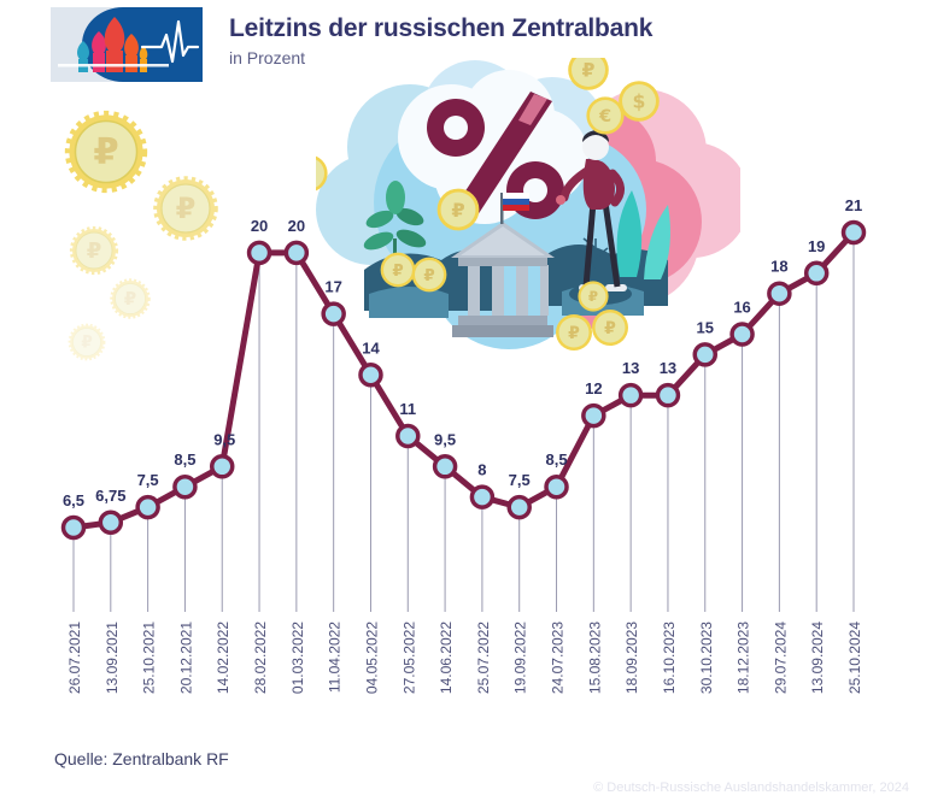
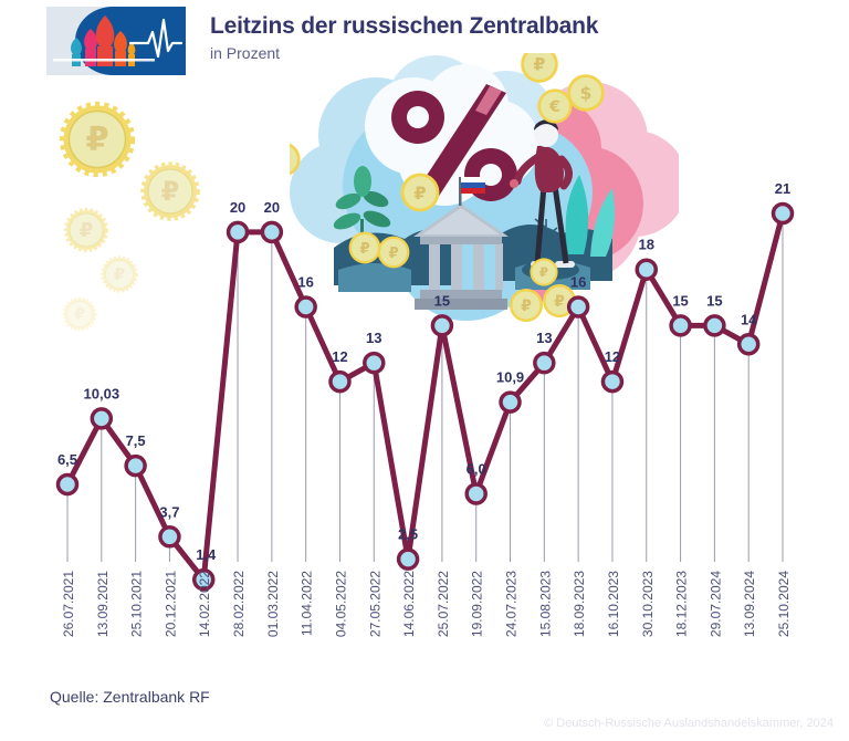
13.09.2021: 6,75 -> 10,03
20.12.2021: 8,5 -> 3,7
14.02.2022: 9,5 -> 1,4
11.04.2022: 17 -> 16
04.05.2022: 14 -> 12
27.05.2022: 11 -> 13
14.06.2022: 9,5 -> 2,5
25.07.2022: 8 -> 15
19.09.2022: 7,5 -> 6,0
24.07.2023: 8,5 -> 10,9
15.08.2023: 12 -> 13
18.09.2023: 13 -> 16
16.10.2023: 13 -> 12
30.10.2023: 15 -> 18
18.12.2023: 16 -> 15
29.07.2024: 18 -> 15
13.09.2024: 19 -> 14
